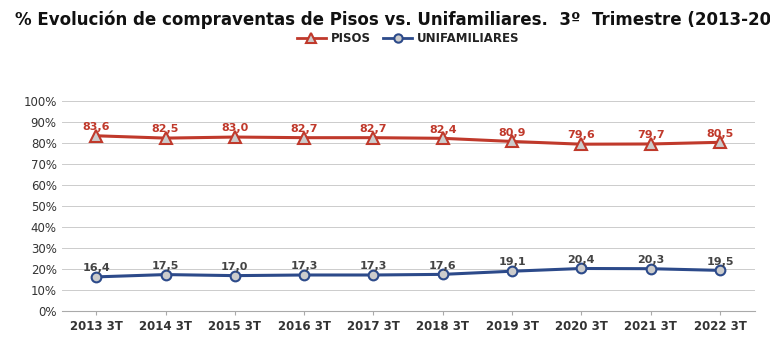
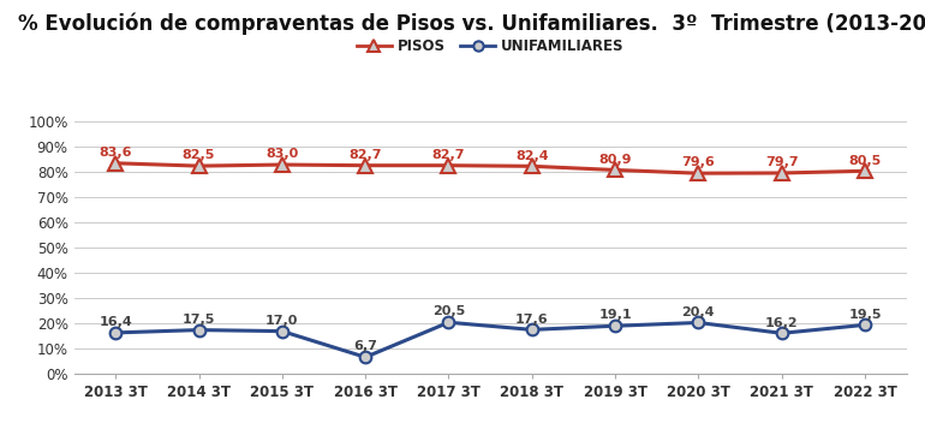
UNIFAMILIARES/2016 3T: 17,3 -> 6,7
UNIFAMILIARES/2017 3T: 17,3 -> 20,5
UNIFAMILIARES/2021 3T: 20,3 -> 16,2
